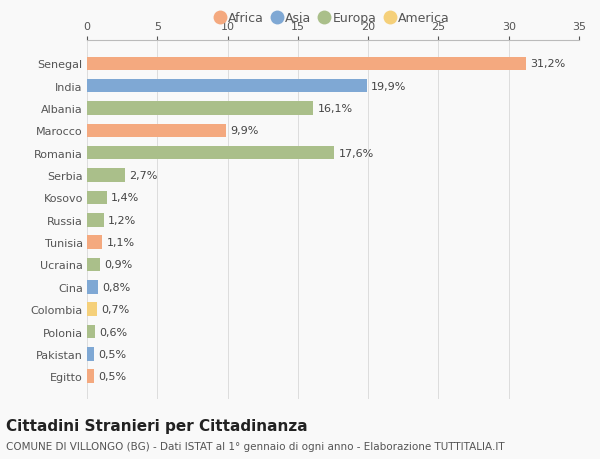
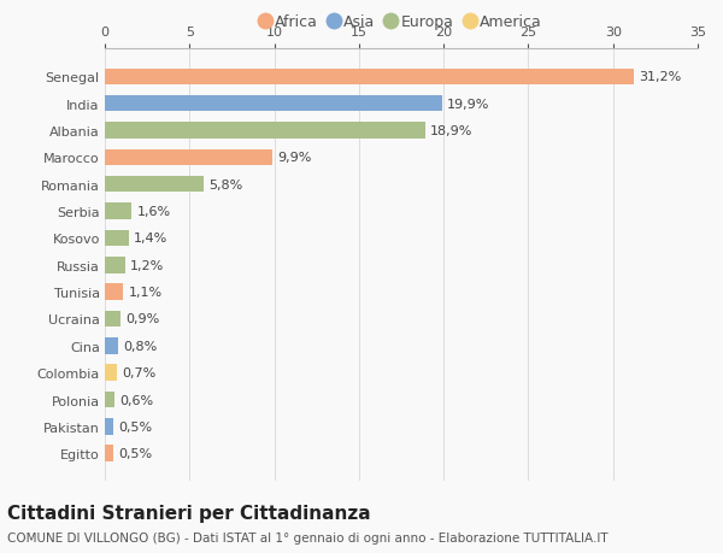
Albania: 16,1% -> 18,9%
Romania: 17,6% -> 5,8%
Serbia: 2,7% -> 1,6%
